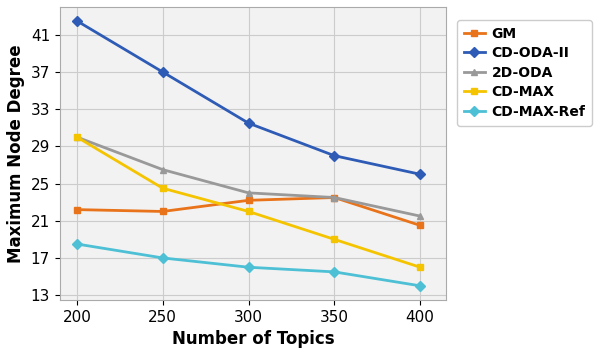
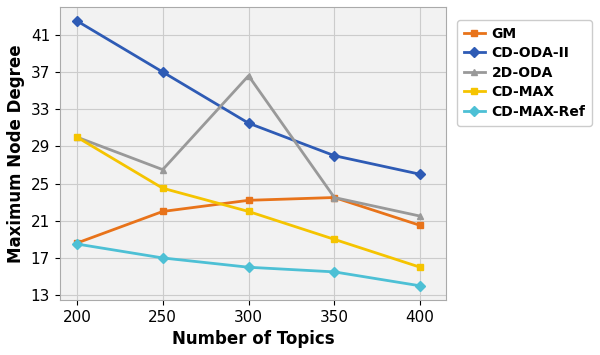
GM/200: 22.2 -> 18.6
2D-ODA/300: 24.0 -> 36.6
